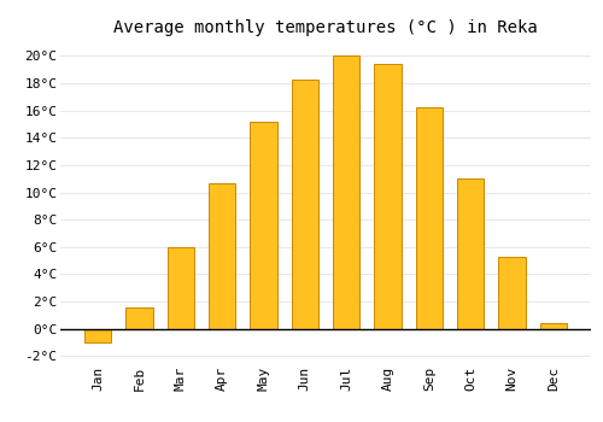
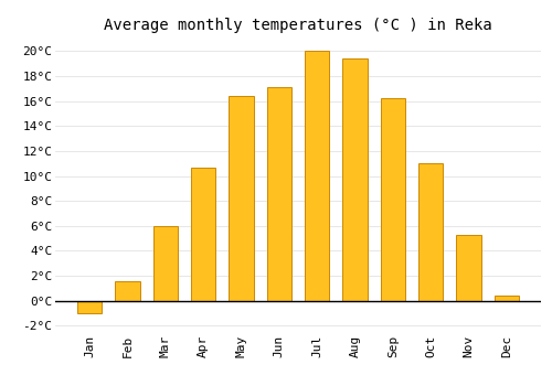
May: 15.2°C -> 16.4°C
Jun: 18.3°C -> 17.1°C
